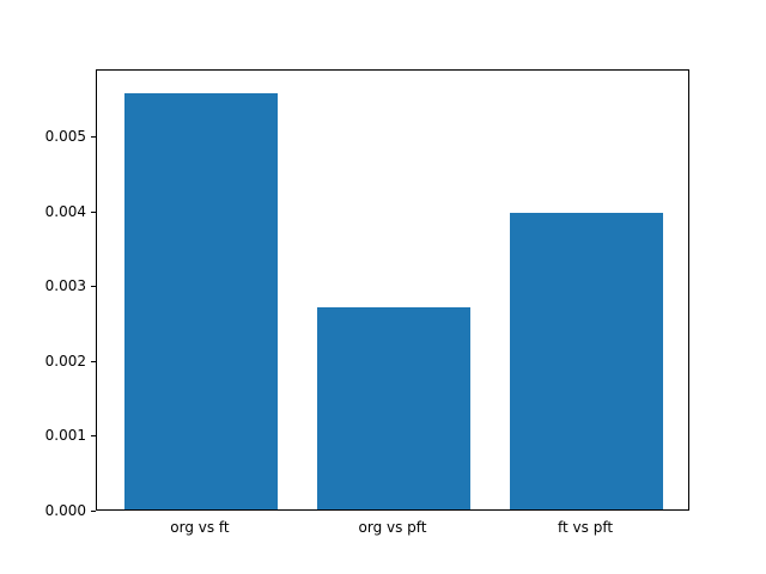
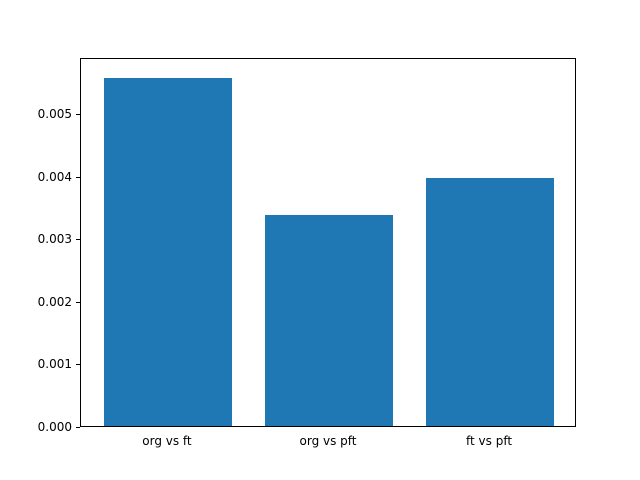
org vs pft: 0.0027 -> 0.0034
